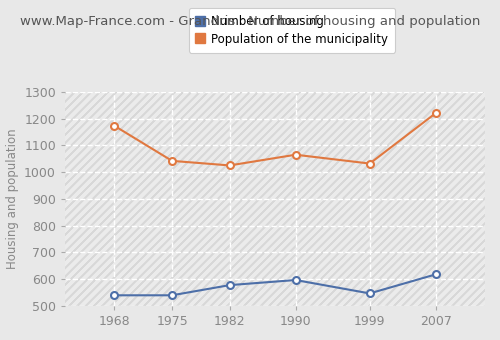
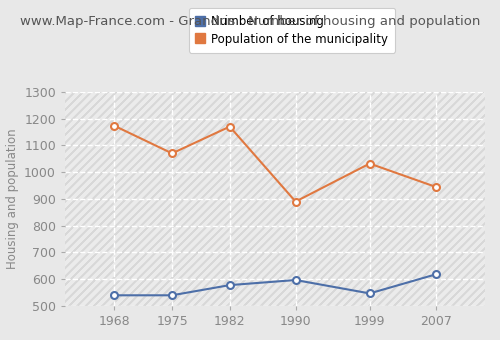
Population of the municipality/1975: 1042 -> 1070
Population of the municipality/1982: 1025 -> 1170
Population of the municipality/1990: 1065 -> 890
Population of the municipality/2007: 1220 -> 945
